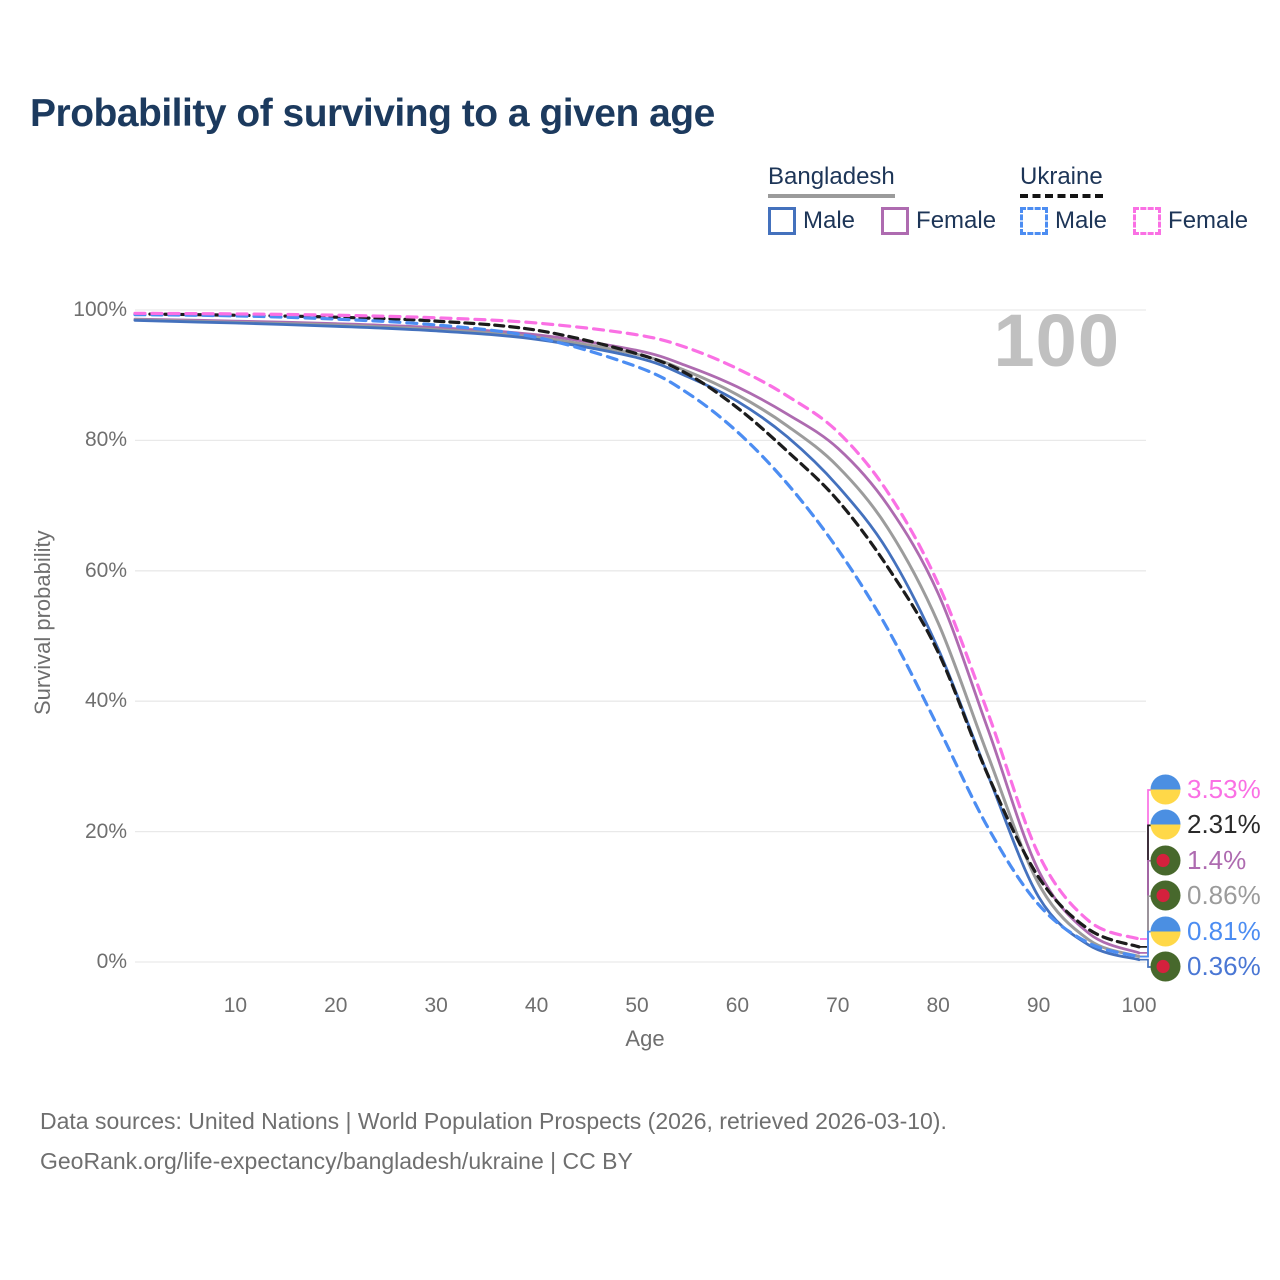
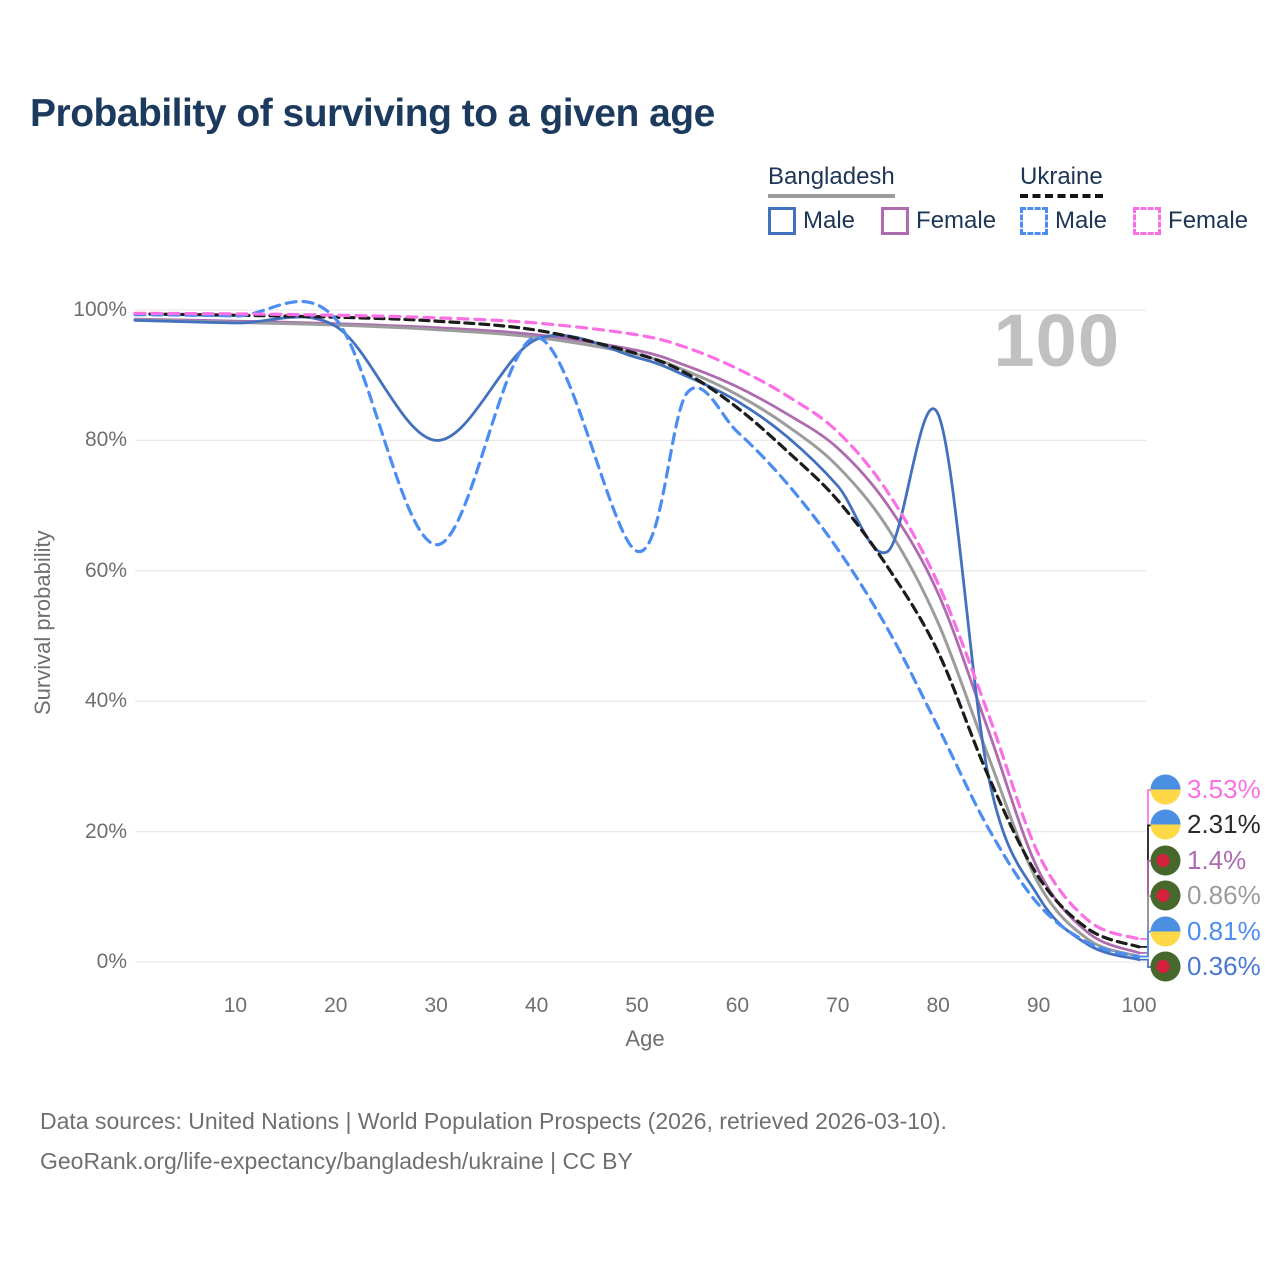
Bangladesh Male/30: 97% -> 80%
Ukraine Male/30: 98% -> 64%
Ukraine Male/50: 91% -> 63%
Bangladesh Male/80: 48% -> 84%
